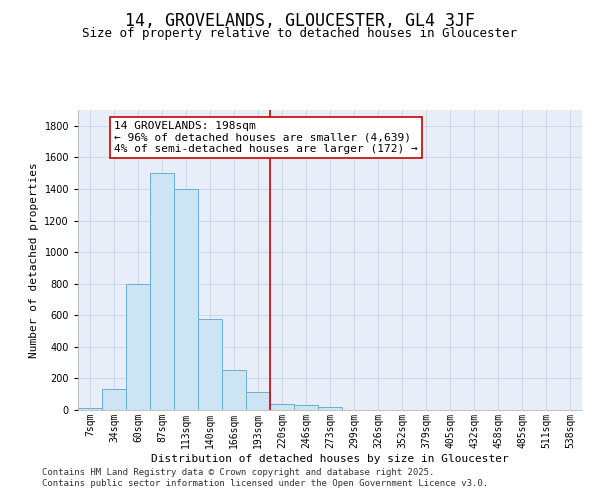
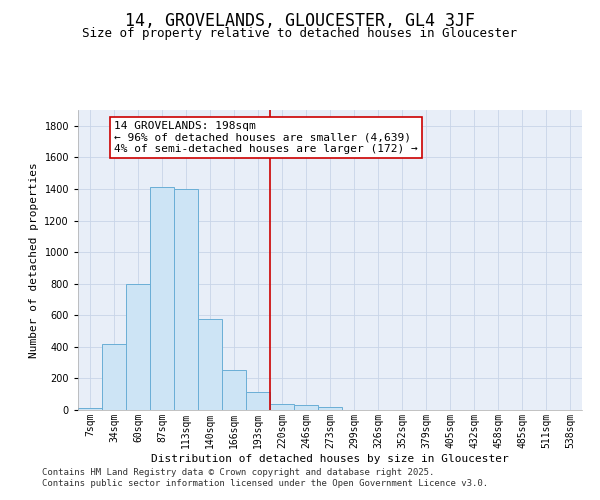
34sqm: 130 -> 420
87sqm: 1500 -> 1410
